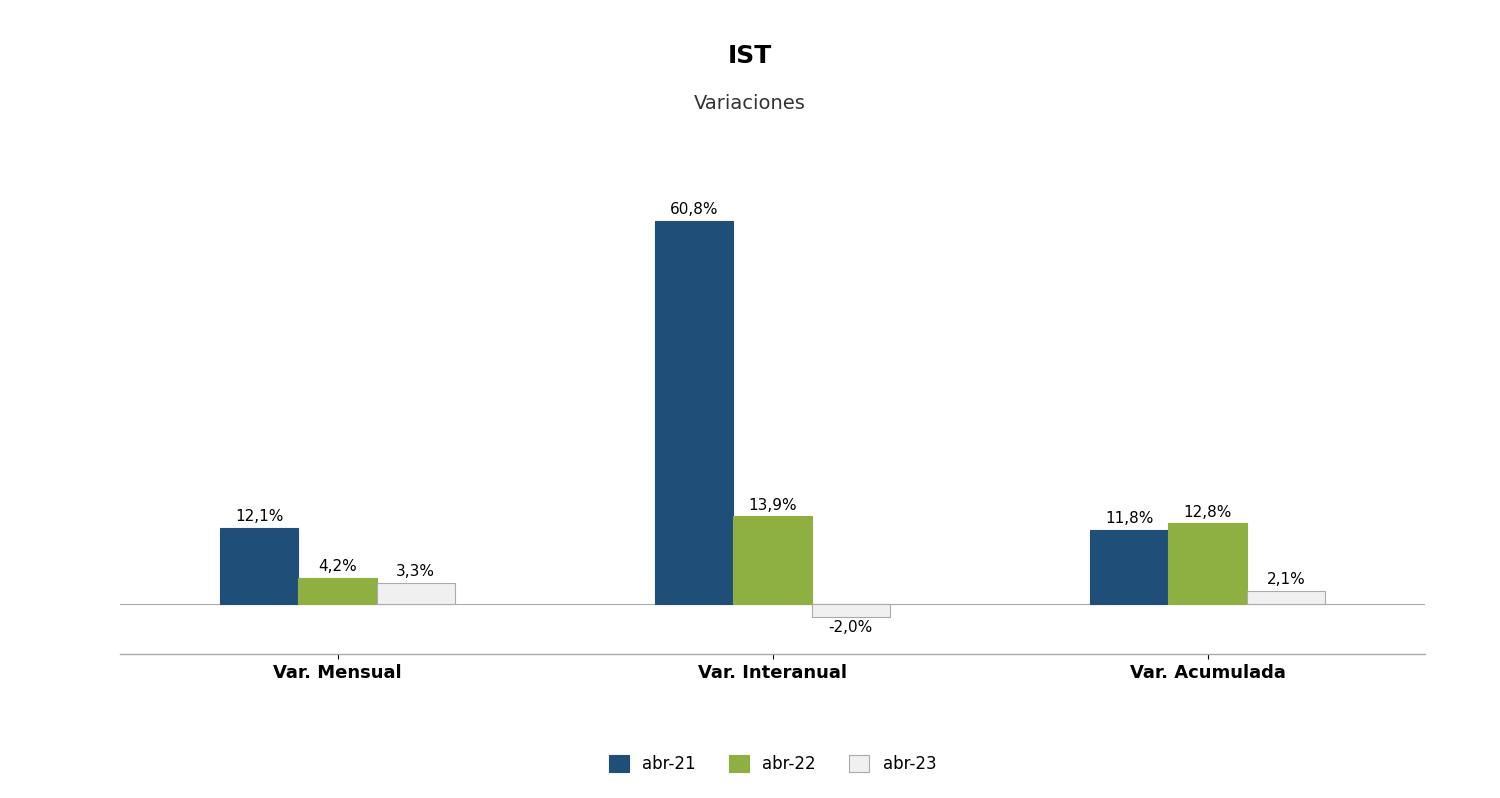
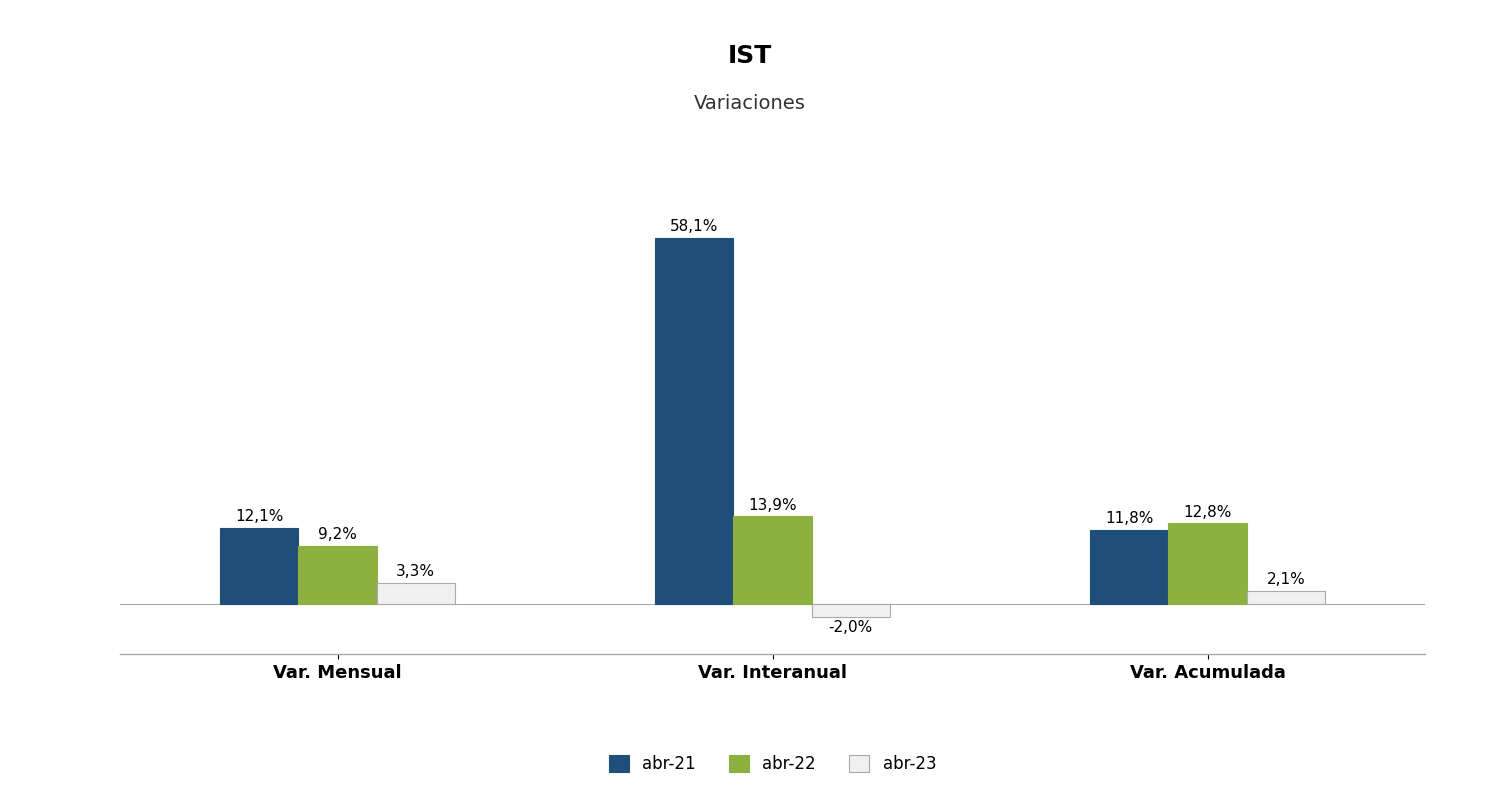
abr-22/Var. Mensual: 4,2% -> 9,2%
abr-21/Var. Interanual: 60,8% -> 58,1%
